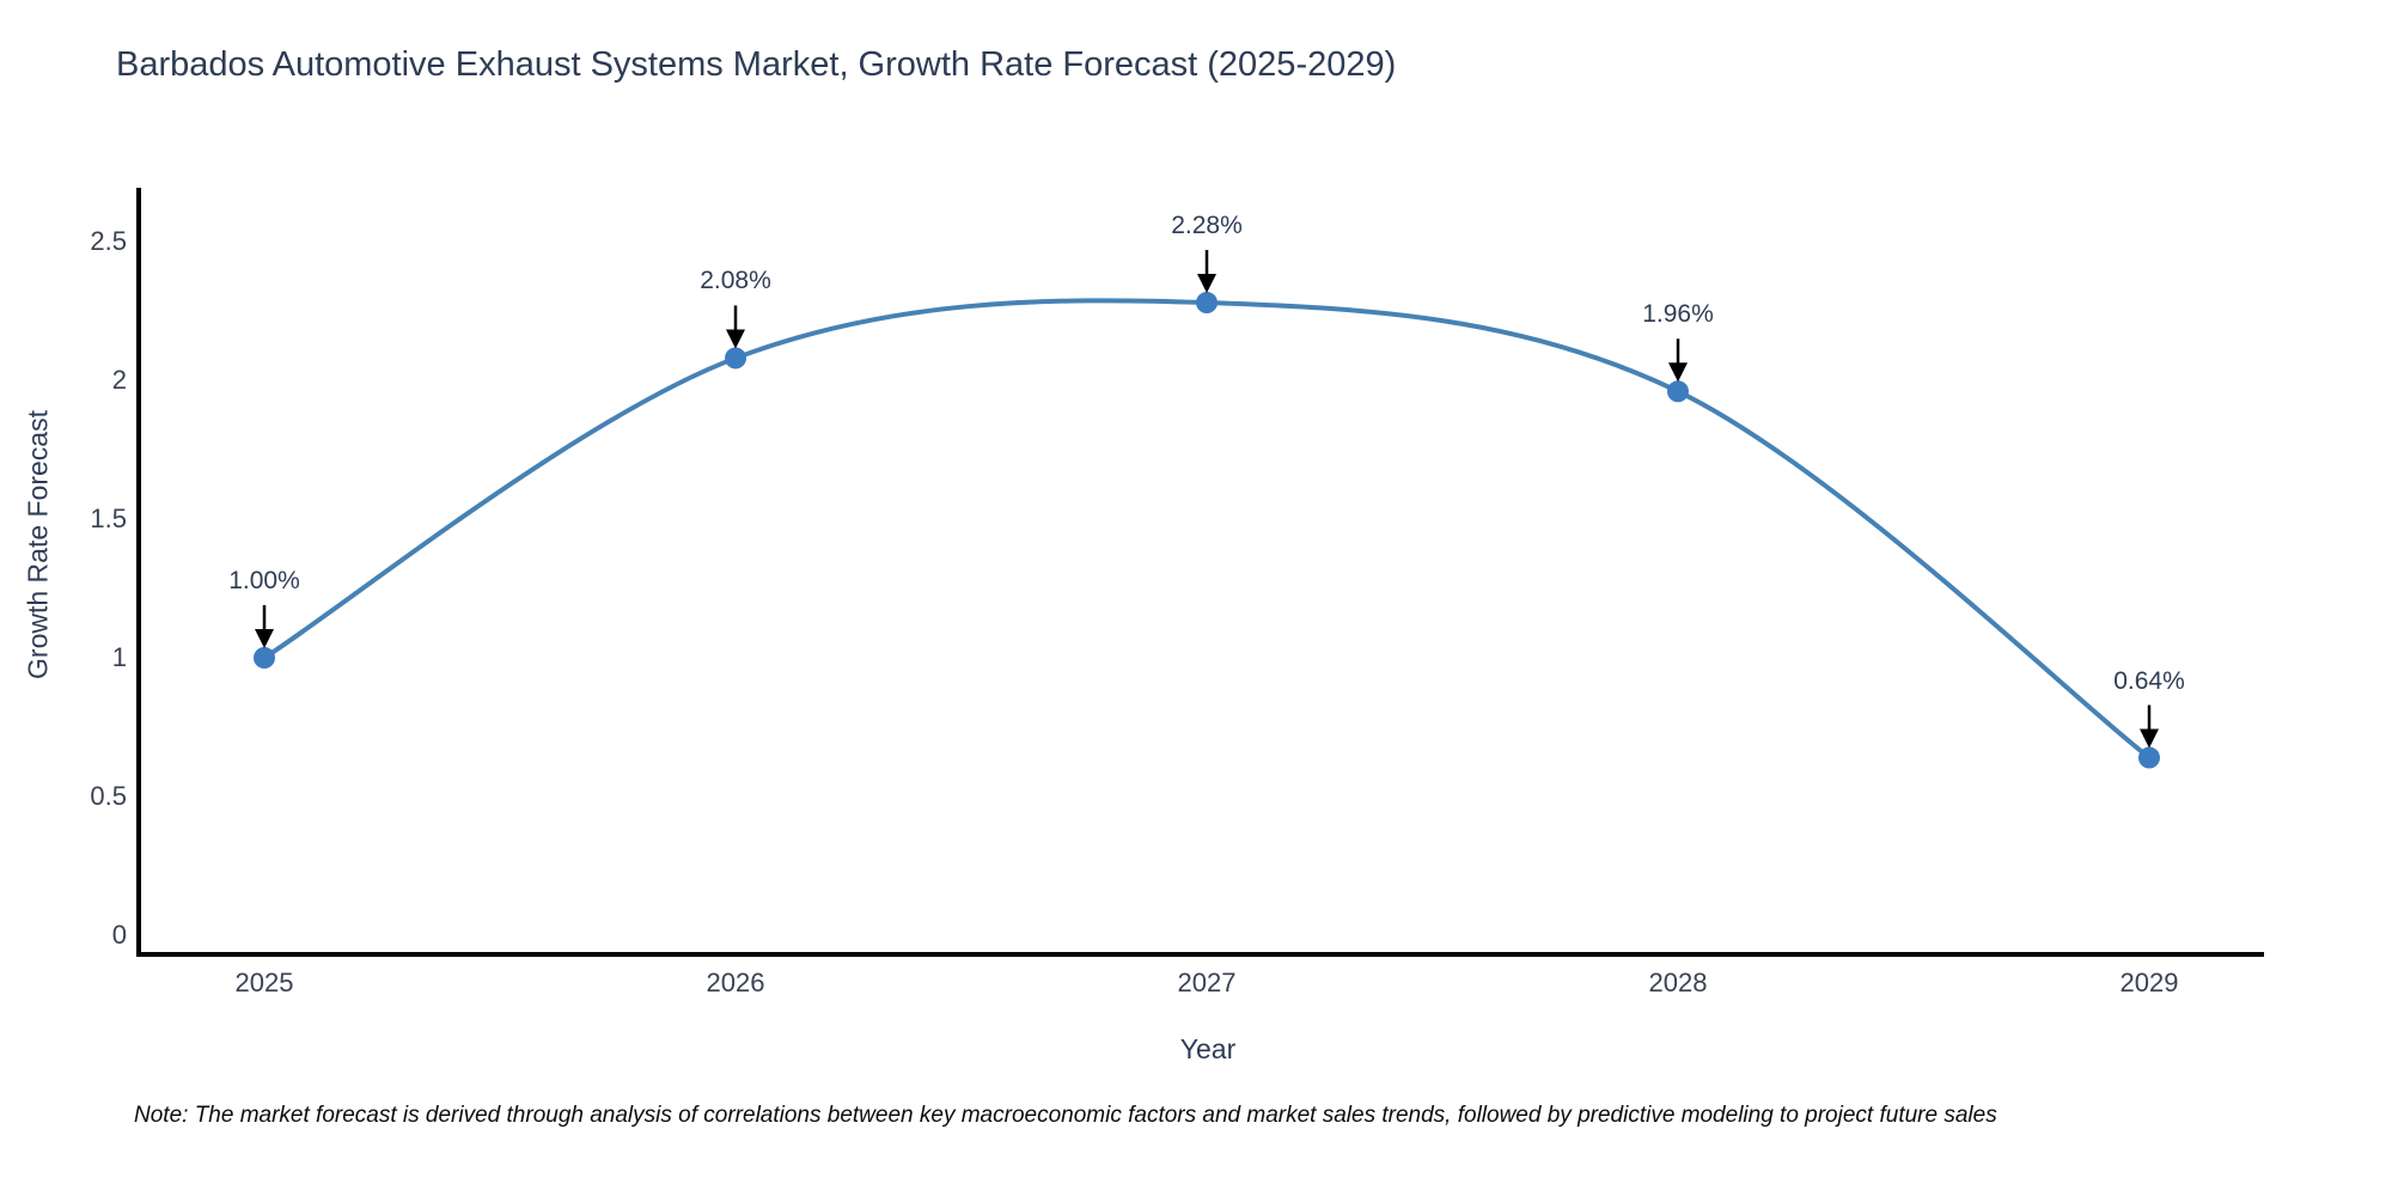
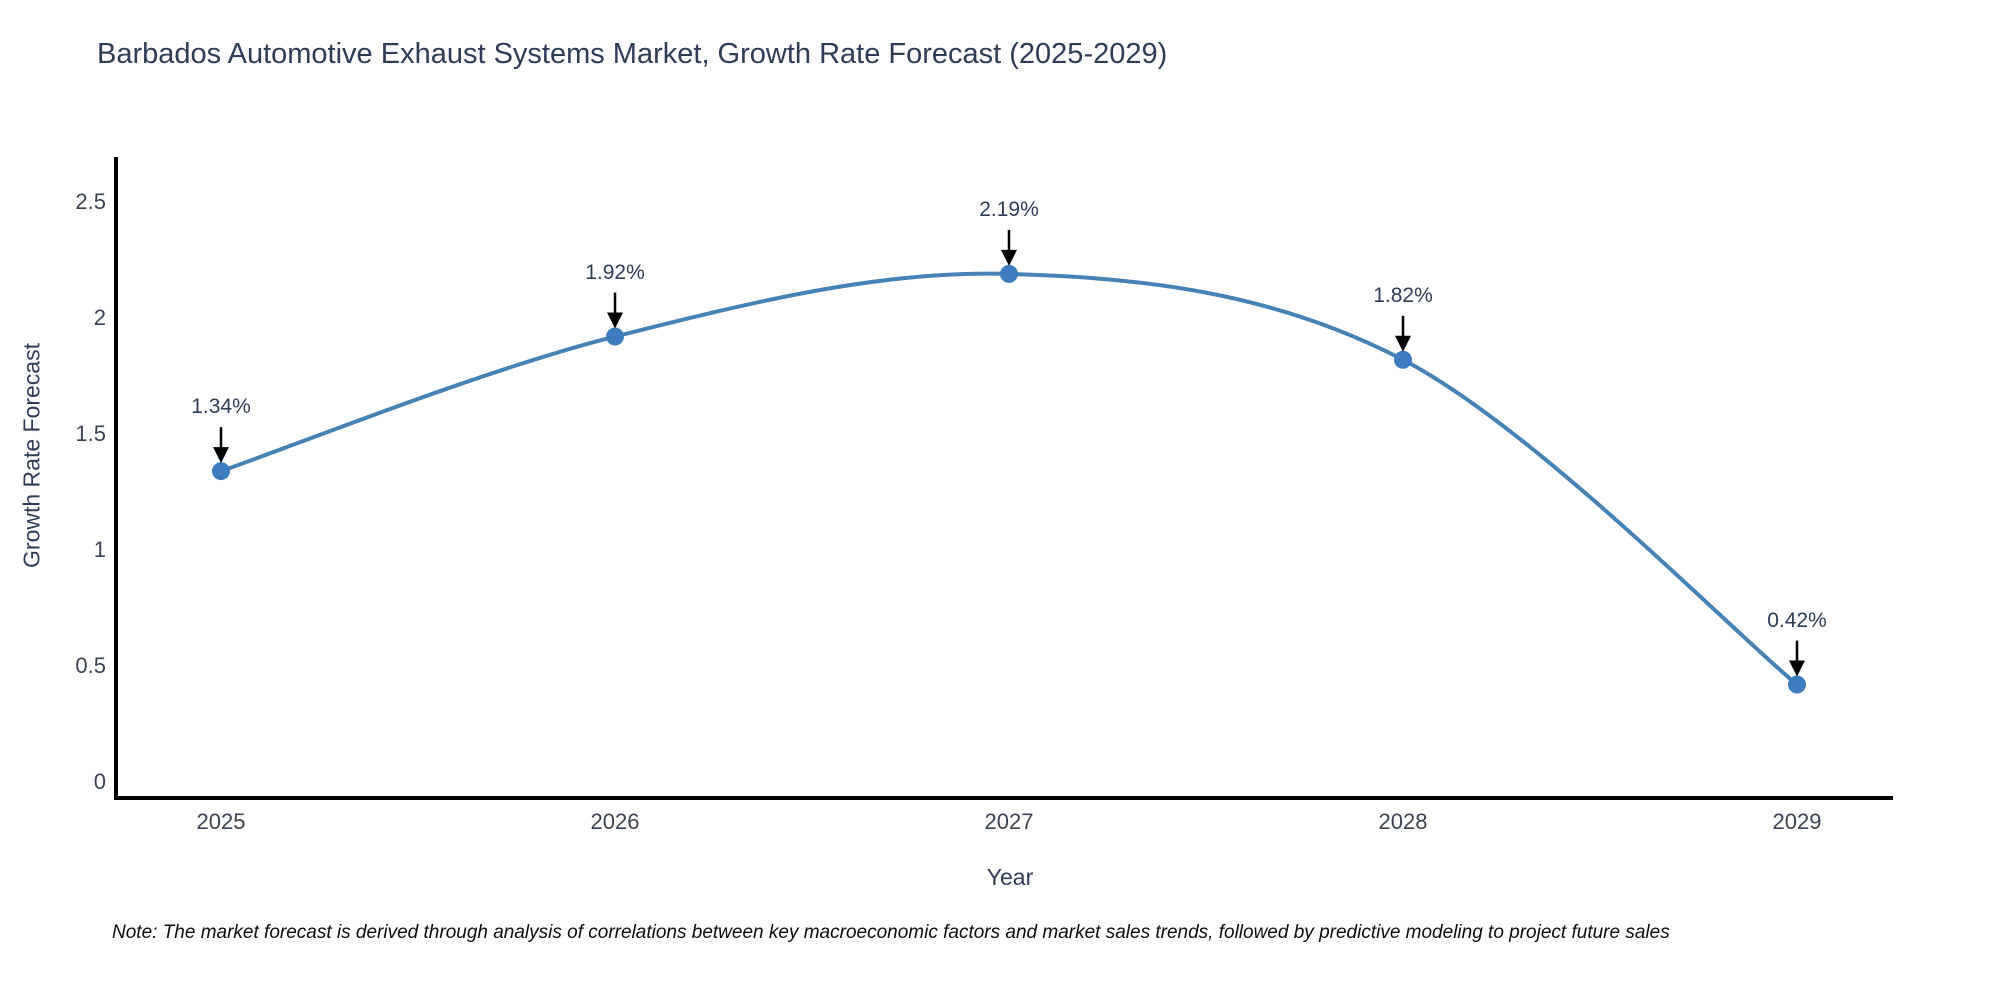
2025: 1.00% -> 1.34%
2026: 2.08% -> 1.92%
2027: 2.28% -> 2.19%
2028: 1.96% -> 1.82%
2029: 0.64% -> 0.42%
